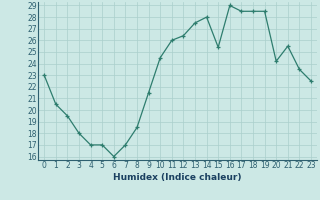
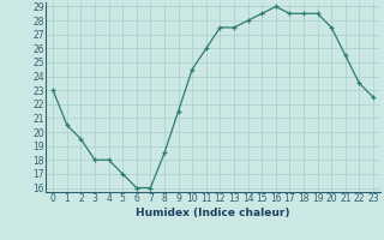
4: 17.0 -> 18.0
7: 17.0 -> 16.0
12: 26.4 -> 27.5
15: 25.4 -> 28.5
20: 24.2 -> 27.5
